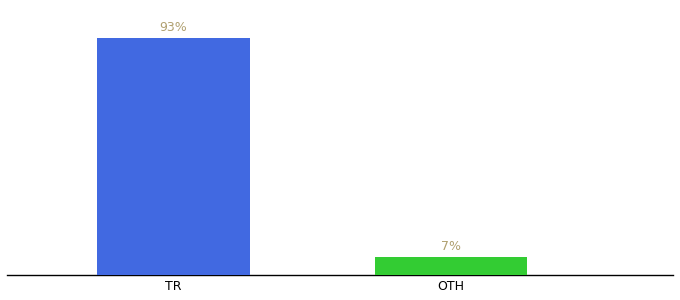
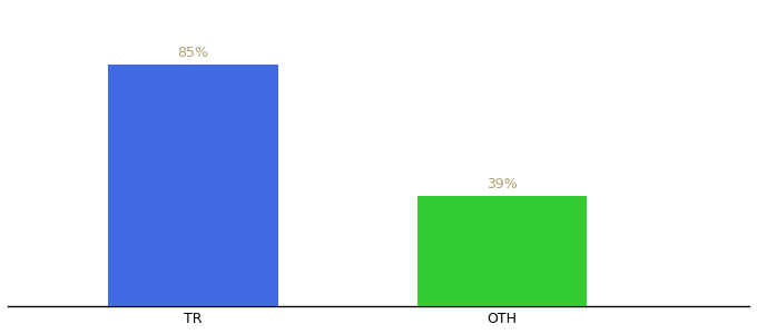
TR: 93% -> 85%
OTH: 7% -> 39%
